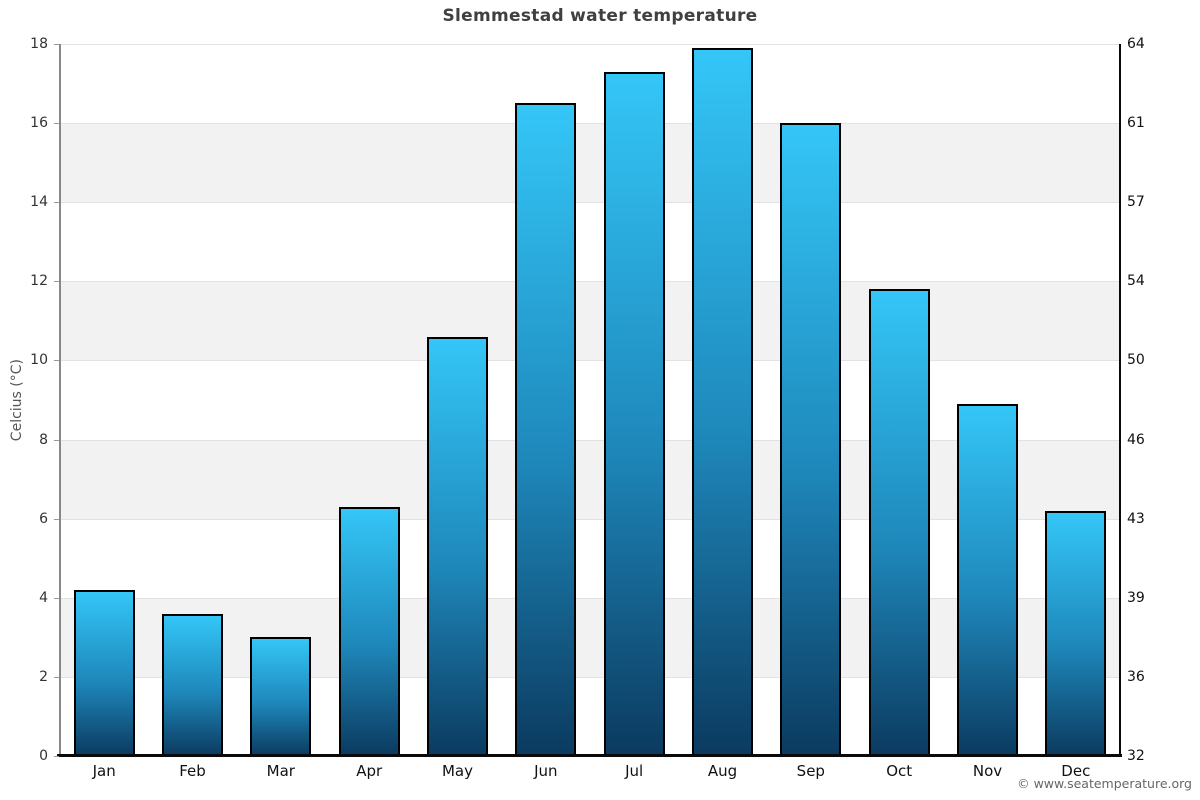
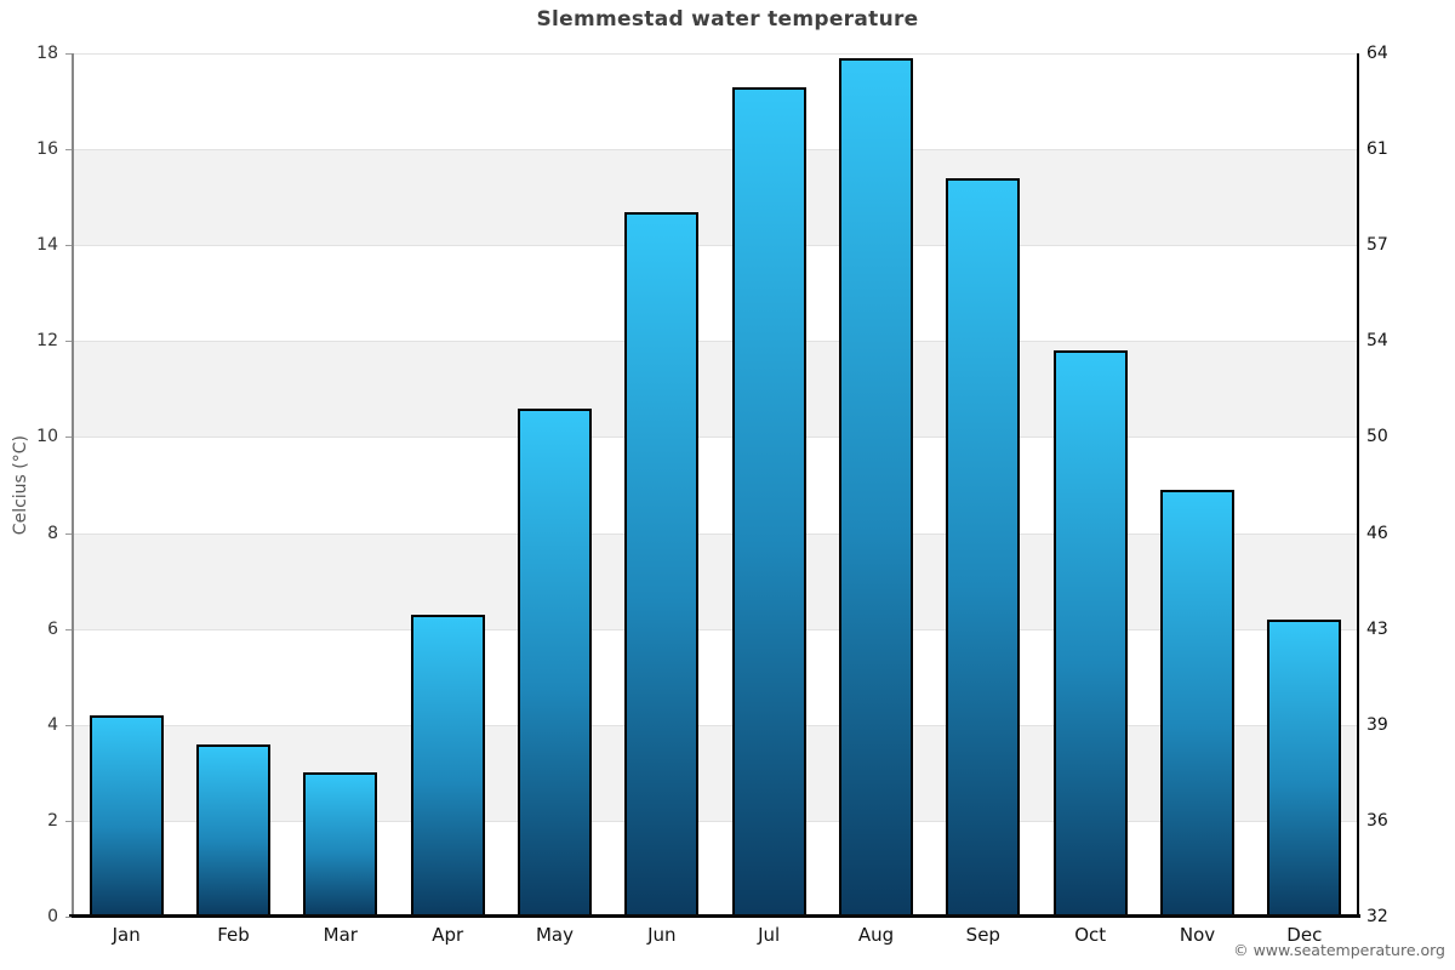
Jun: 16.5 -> 14.7
Sep: 16.0 -> 15.4
